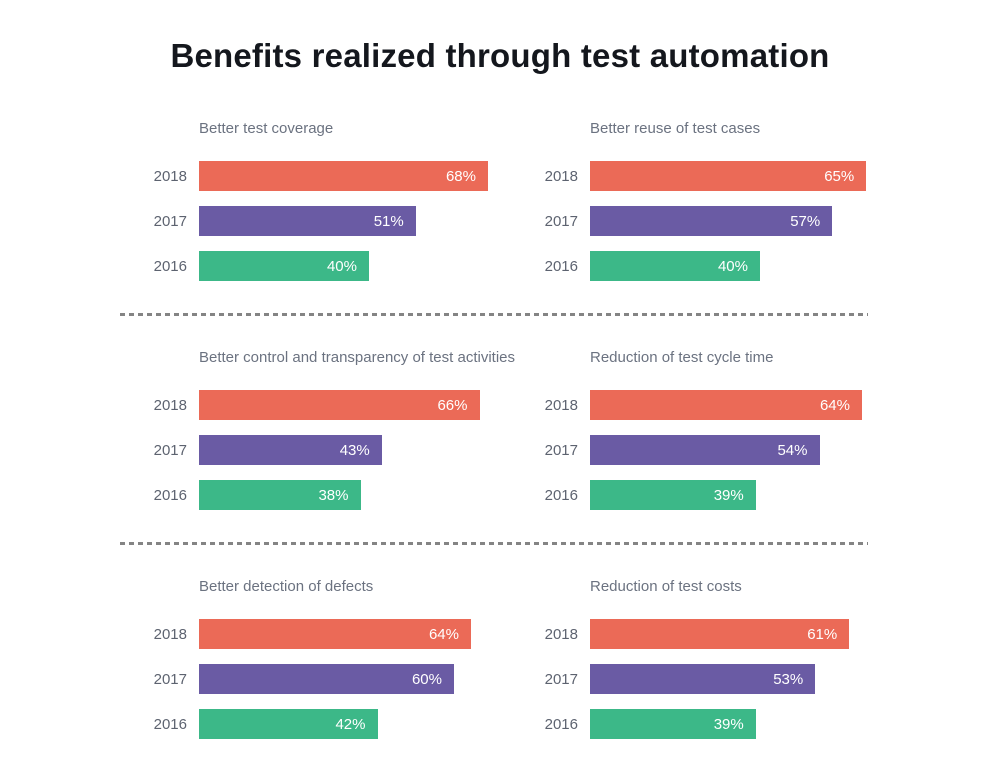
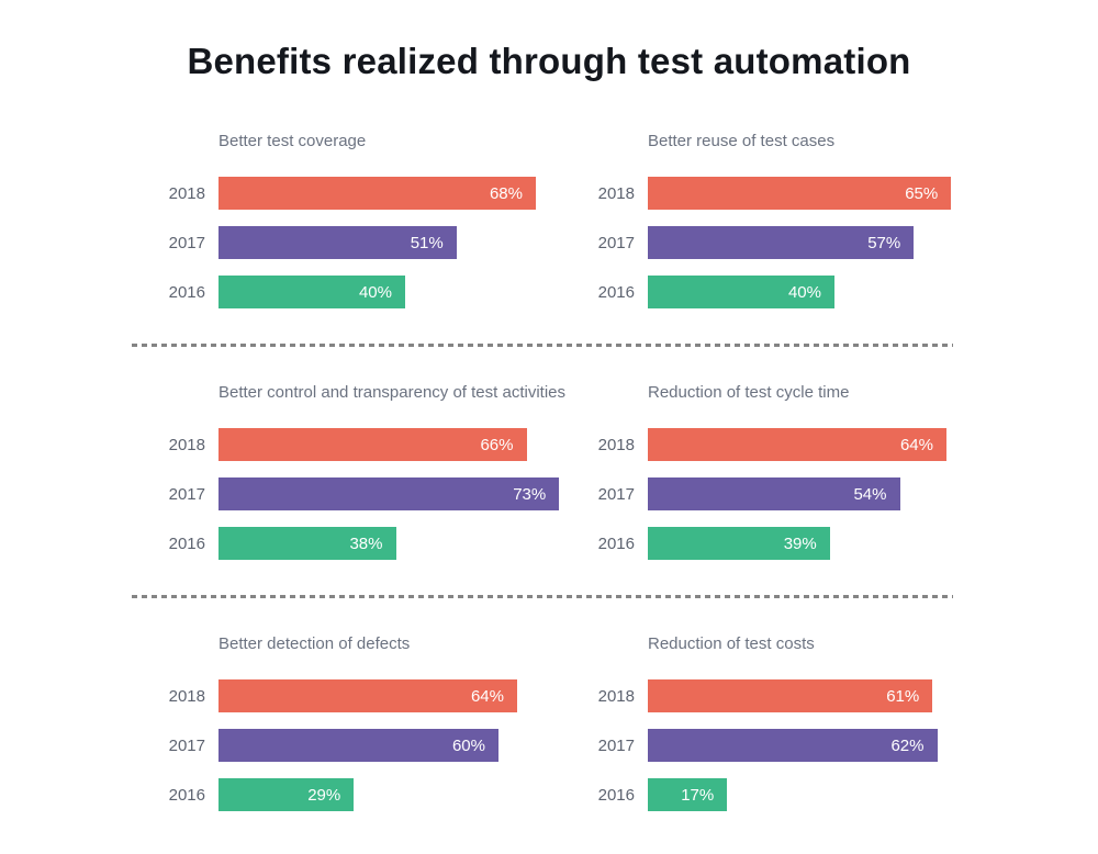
Better control and transparency of test activities/2017: 43% -> 73%
Better detection of defects/2016: 42% -> 29%
Reduction of test costs/2017: 53% -> 62%
Reduction of test costs/2016: 39% -> 17%
